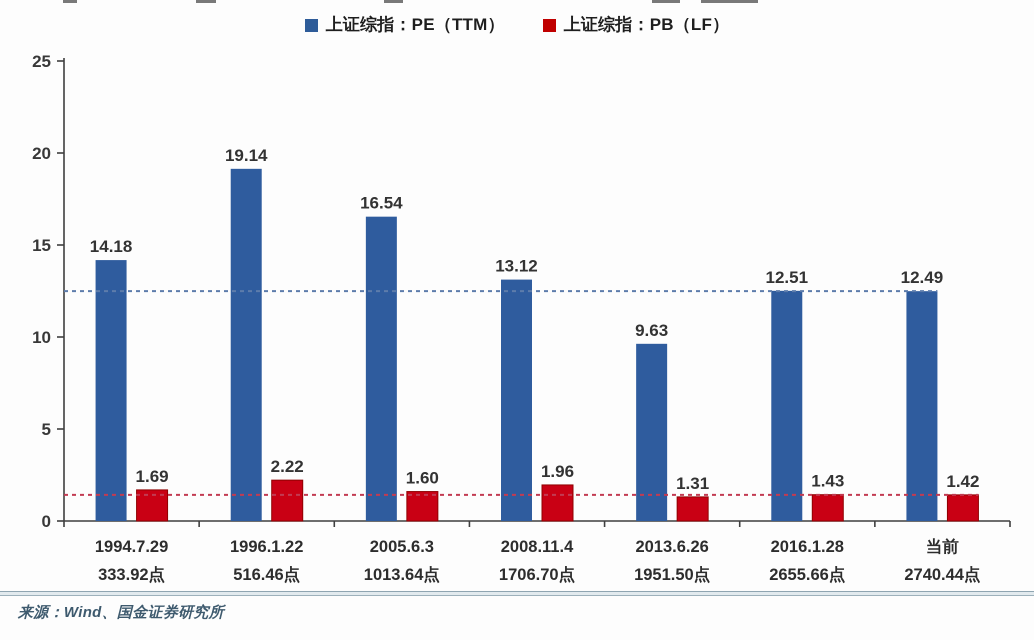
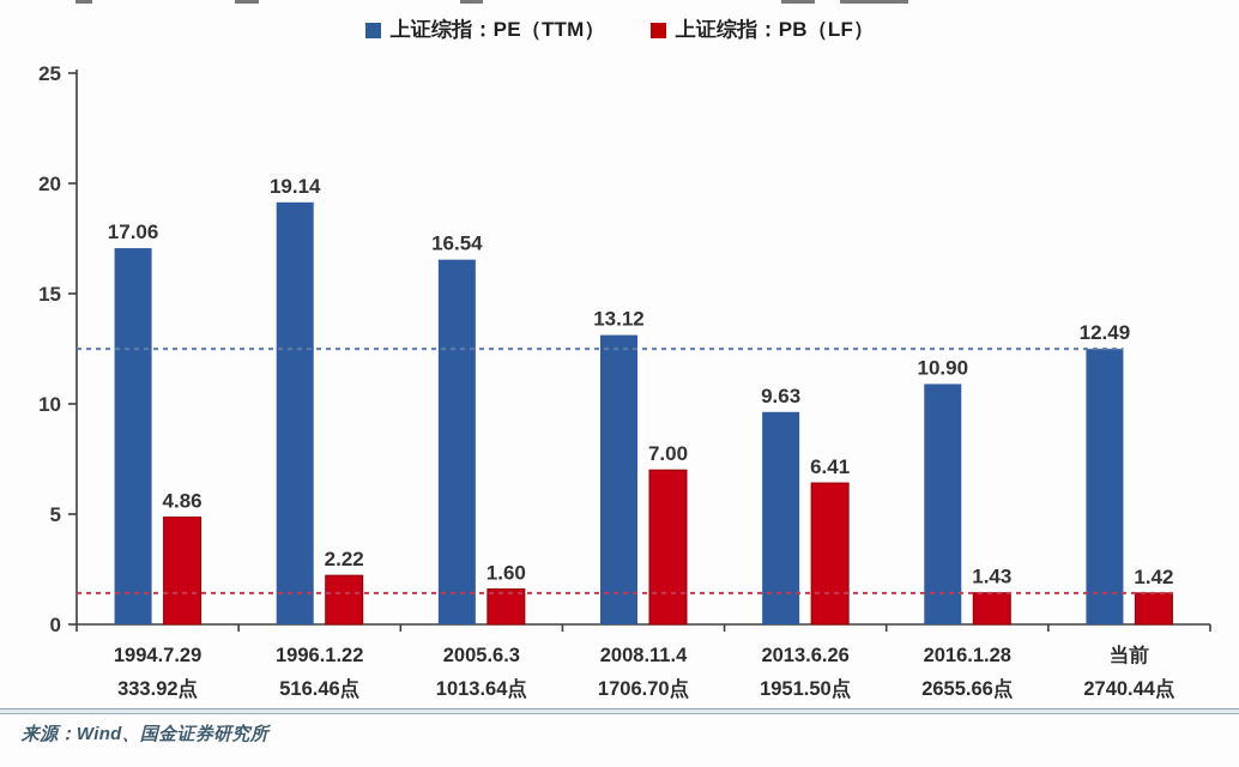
上证综指：PE（TTM）/1994.7.29: 14.18 -> 17.06
上证综指：PB（LF）/1994.7.29: 1.69 -> 4.86
上证综指：PB（LF）/2008.11.4: 1.96 -> 7.00
上证综指：PB（LF）/2013.6.26: 1.31 -> 6.41
上证综指：PE（TTM）/2016.1.28: 12.51 -> 10.90
